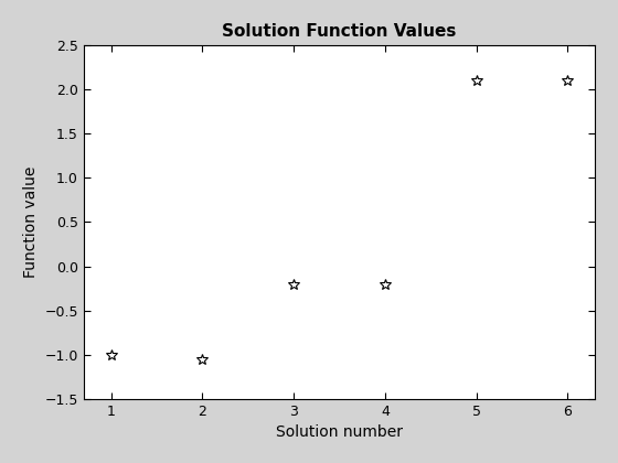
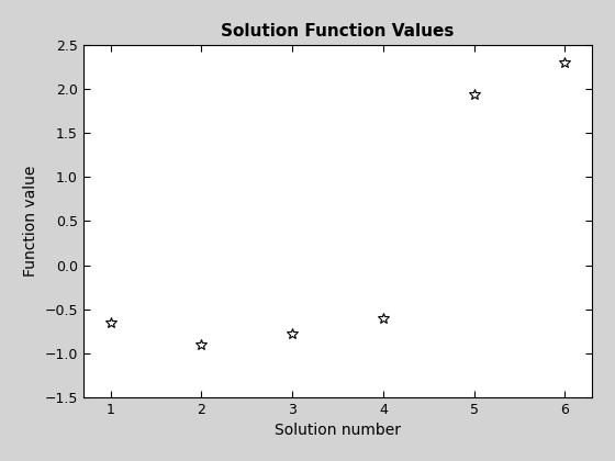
1: -1.00 -> -0.66
2: -1.05 -> -0.90
3: -0.20 -> -0.78
4: -0.20 -> -0.60
5: 2.10 -> 1.94
6: 2.10 -> 2.30
